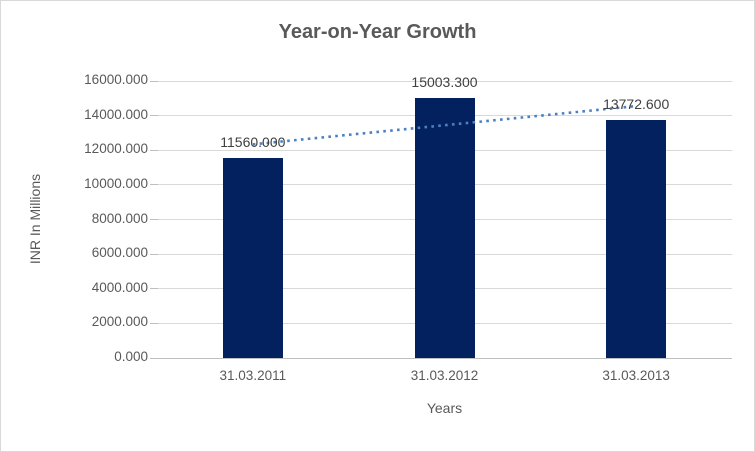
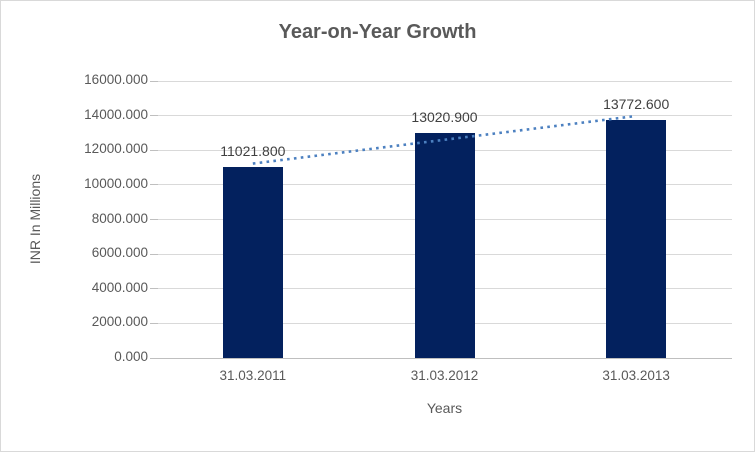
31.03.2011: 11560.000 -> 11021.800
31.03.2012: 15003.300 -> 13020.900
